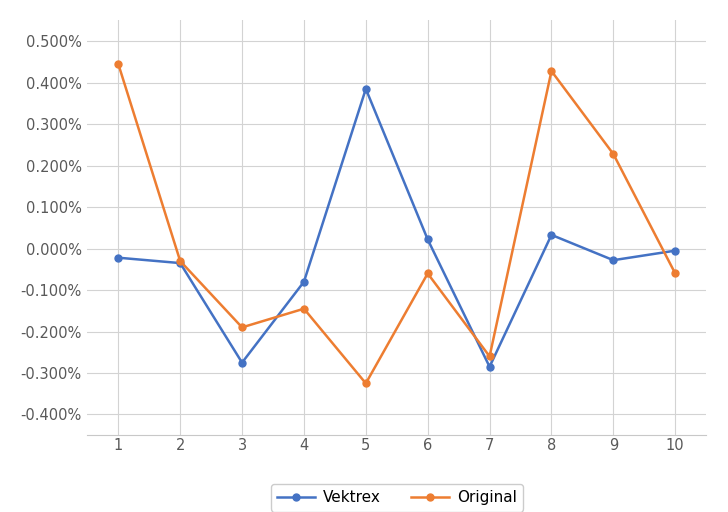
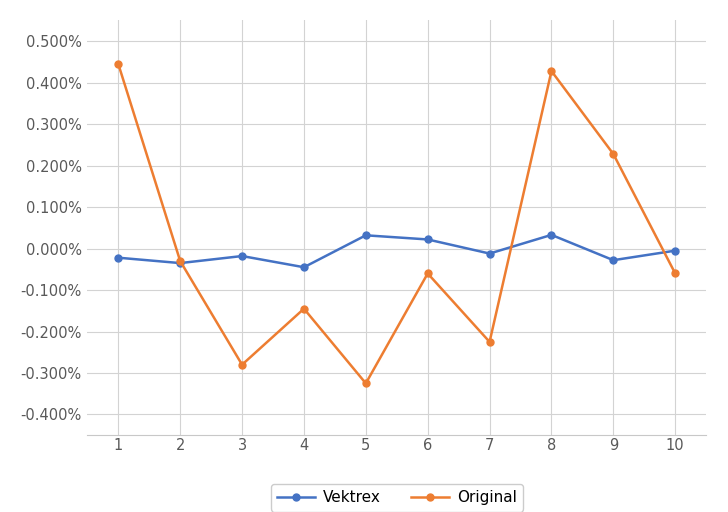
Vektrex/3: -0.275% -> -0.018%
Original/3: -0.190% -> -0.280%
Vektrex/4: -0.080% -> -0.045%
Vektrex/5: 0.385% -> 0.032%
Vektrex/7: -0.285% -> -0.012%
Original/7: -0.260% -> -0.225%
